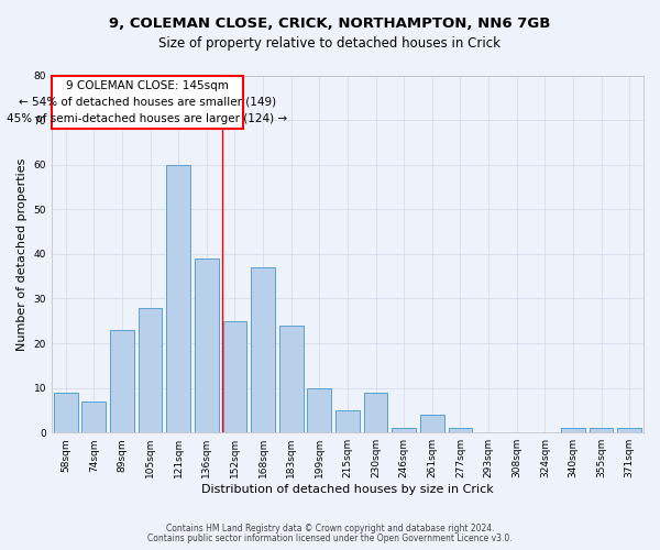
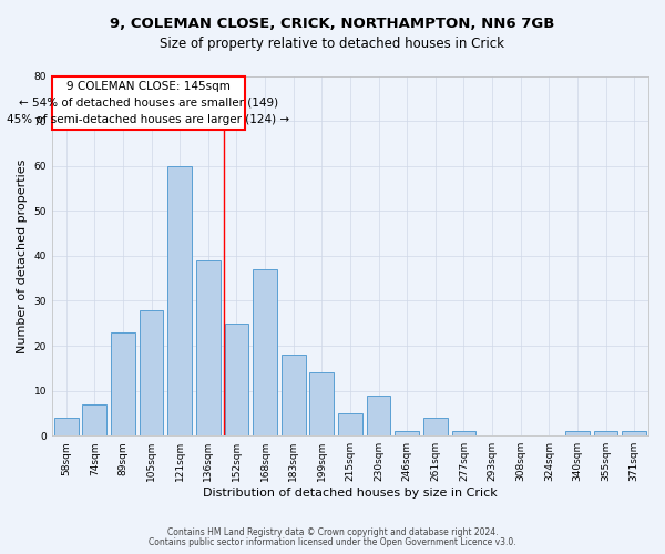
58sqm: 9 -> 4
183sqm: 24 -> 18
199sqm: 10 -> 14
